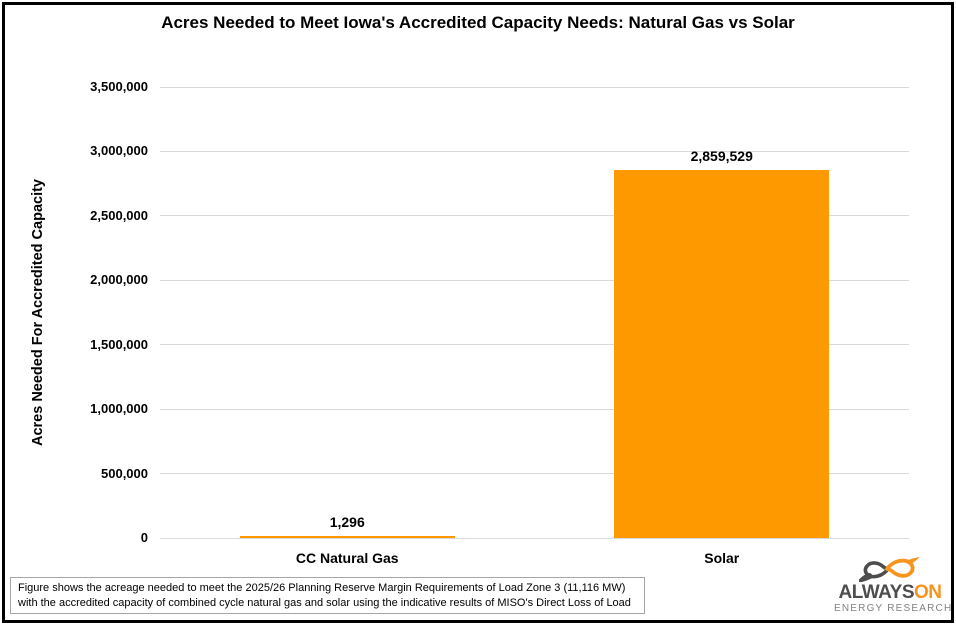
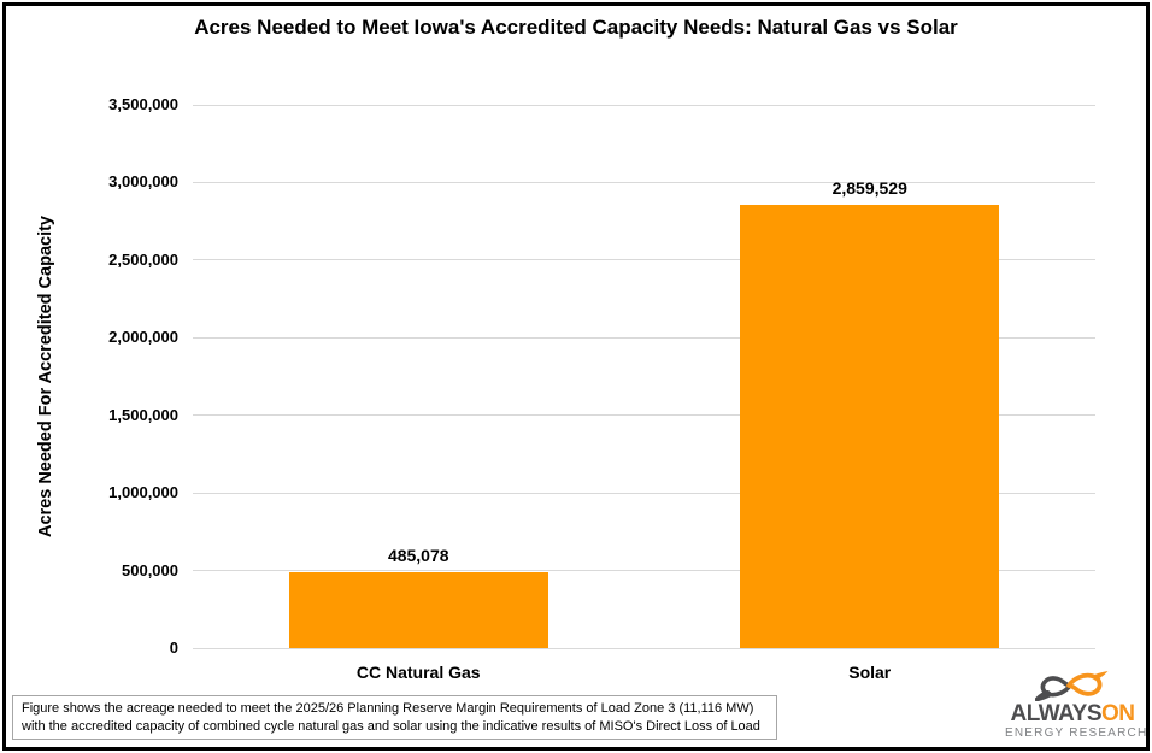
CC Natural Gas: 1,296 -> 485,078
